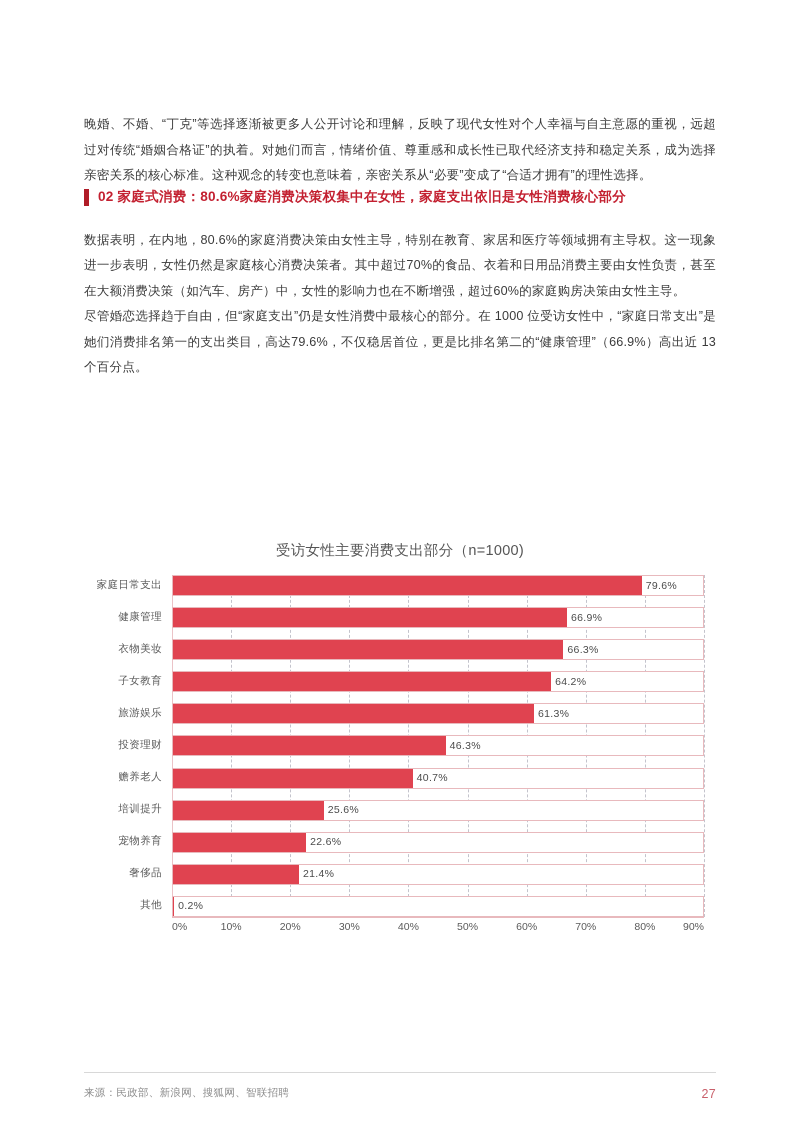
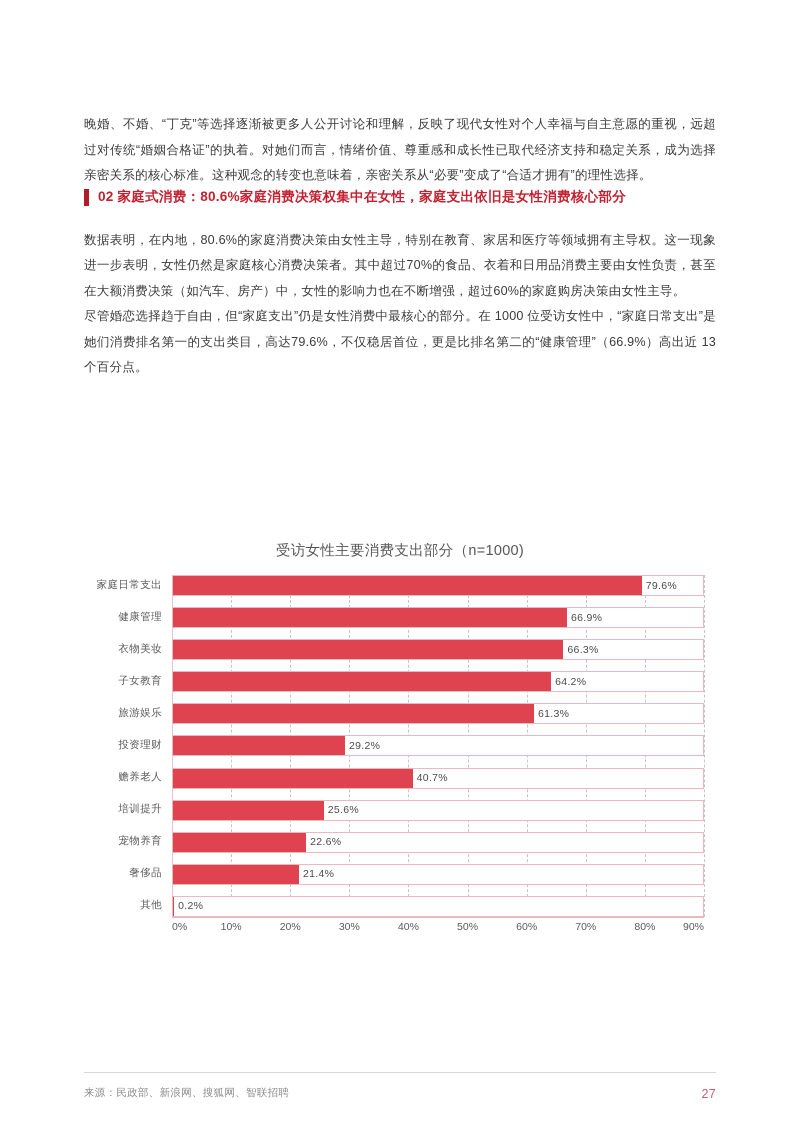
投资理财: 46.3% -> 29.2%
